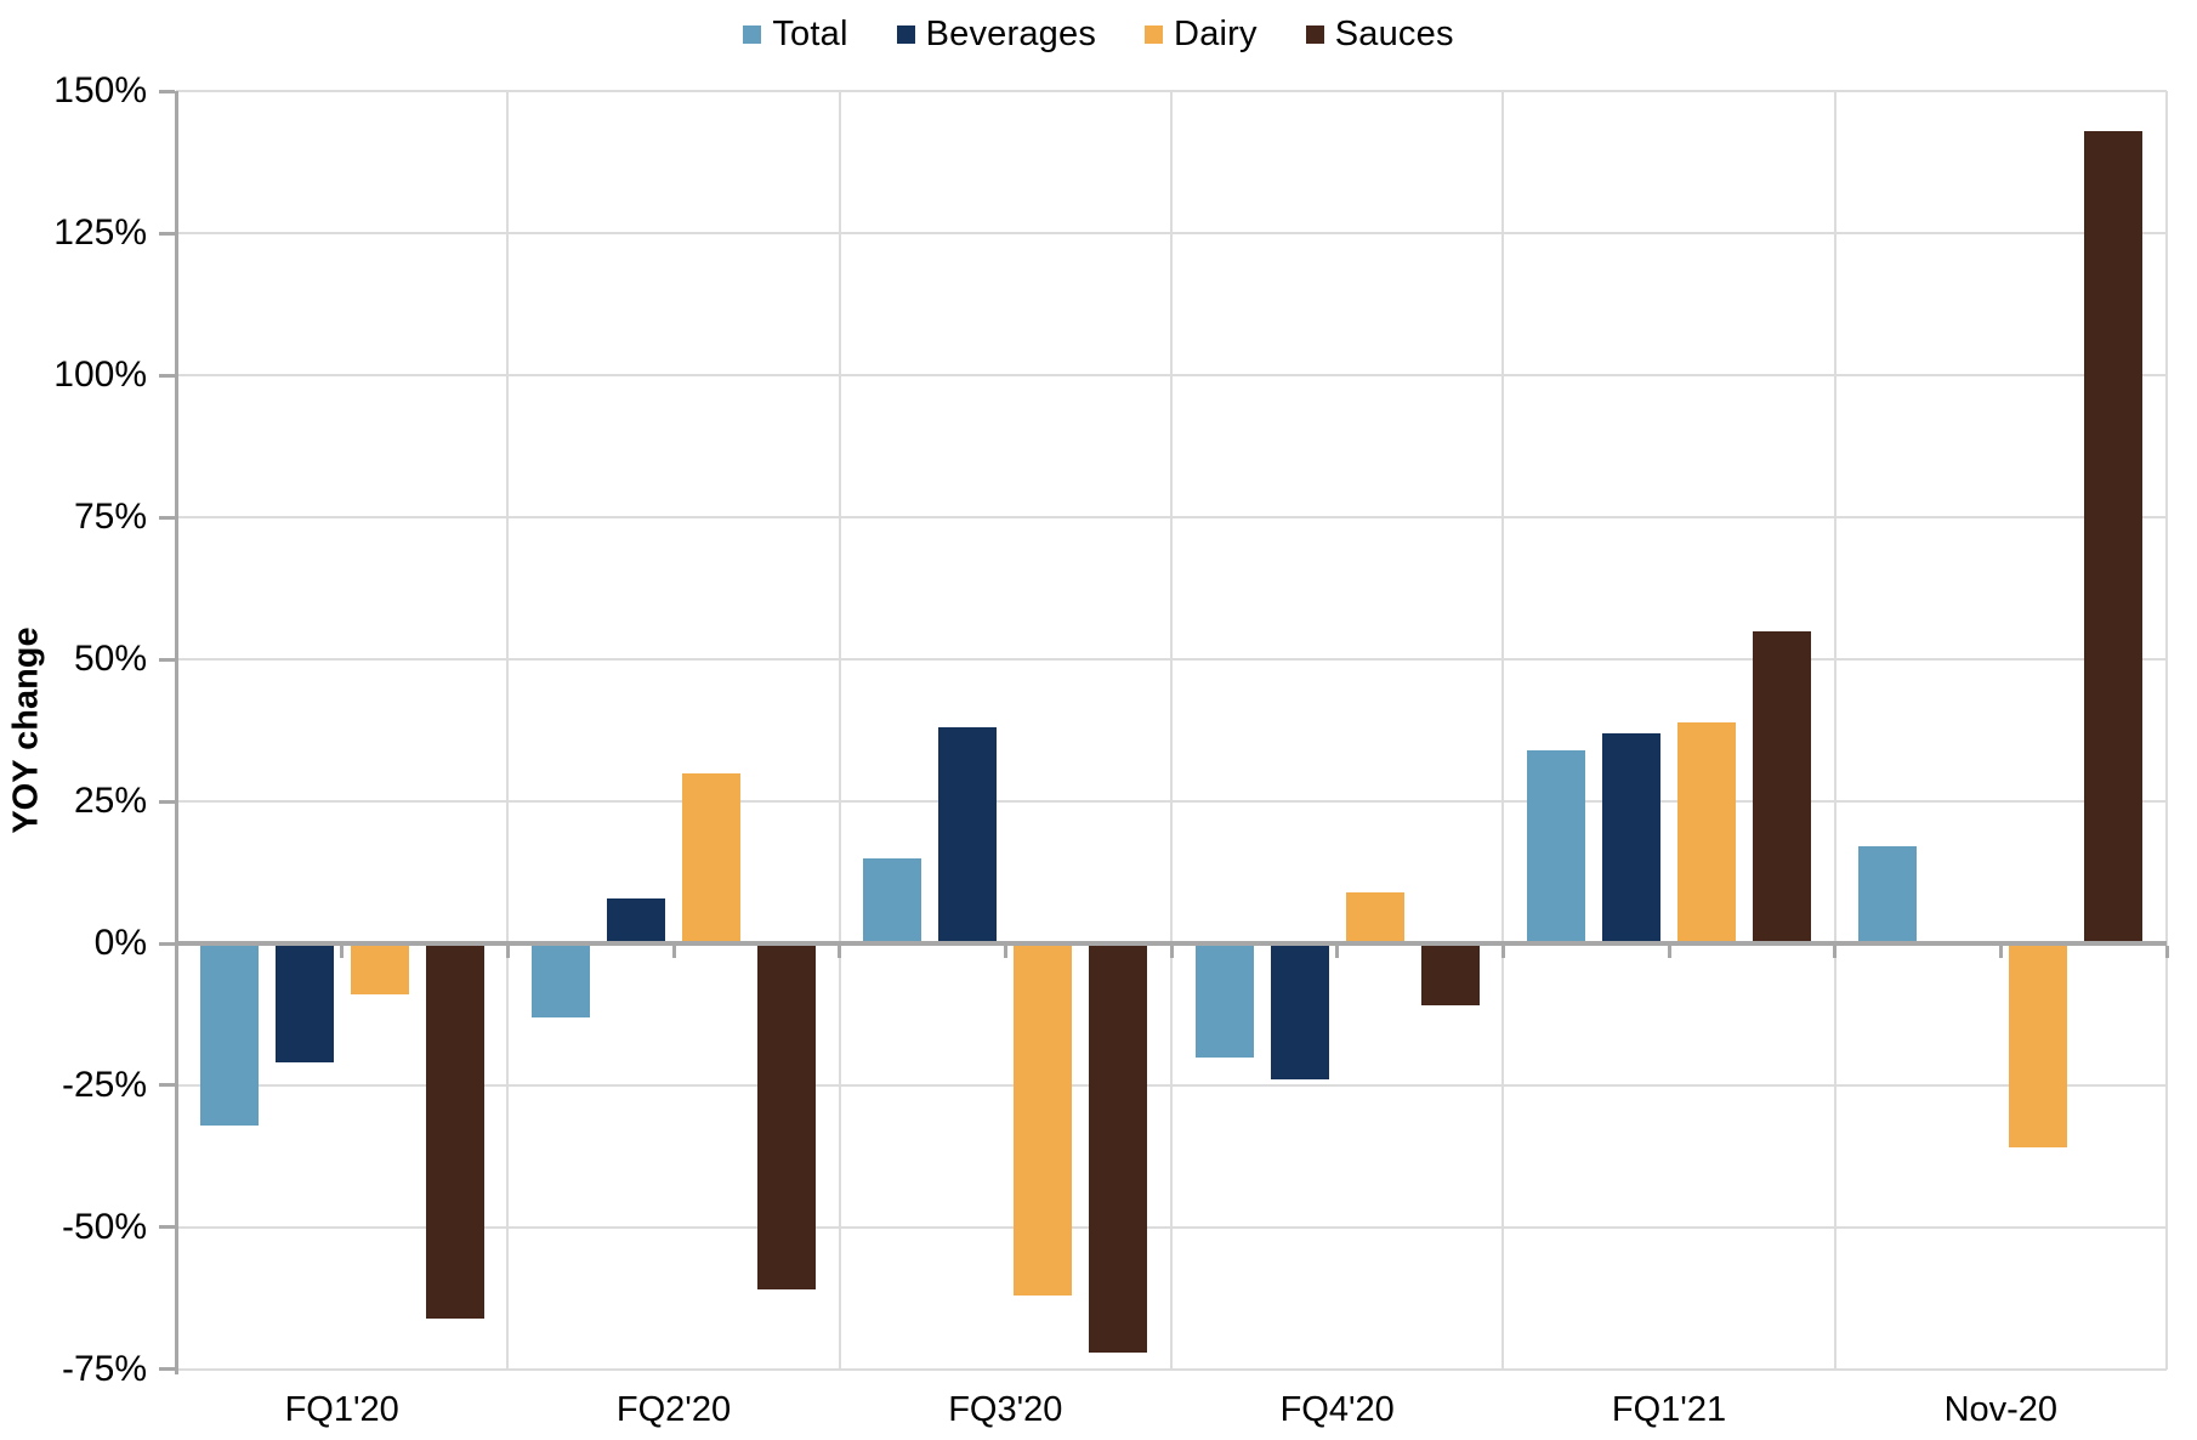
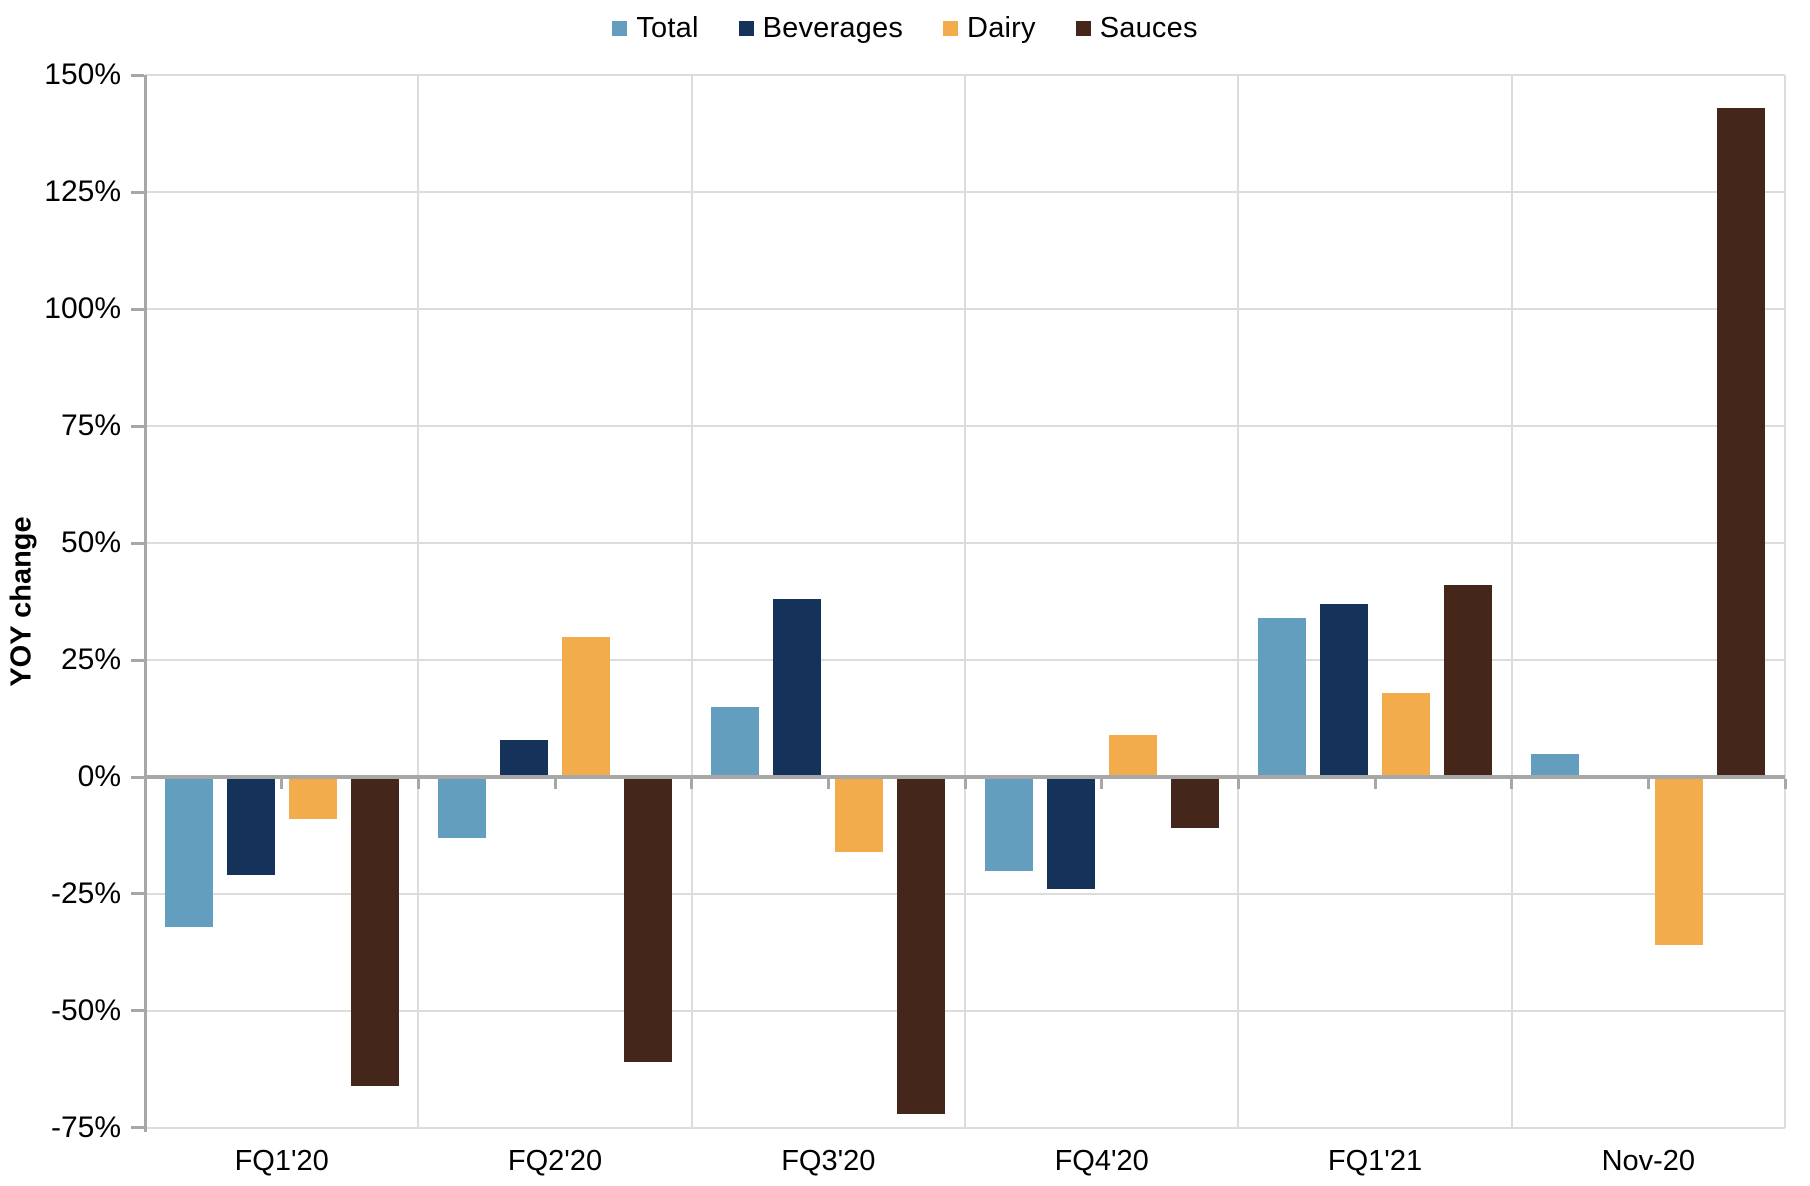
Dairy/FQ3'20: -62% -> -16%
Dairy/FQ1'21: 39% -> 18%
Sauces/FQ1'21: 55% -> 41%
Total/Nov-20: 17% -> 5%
